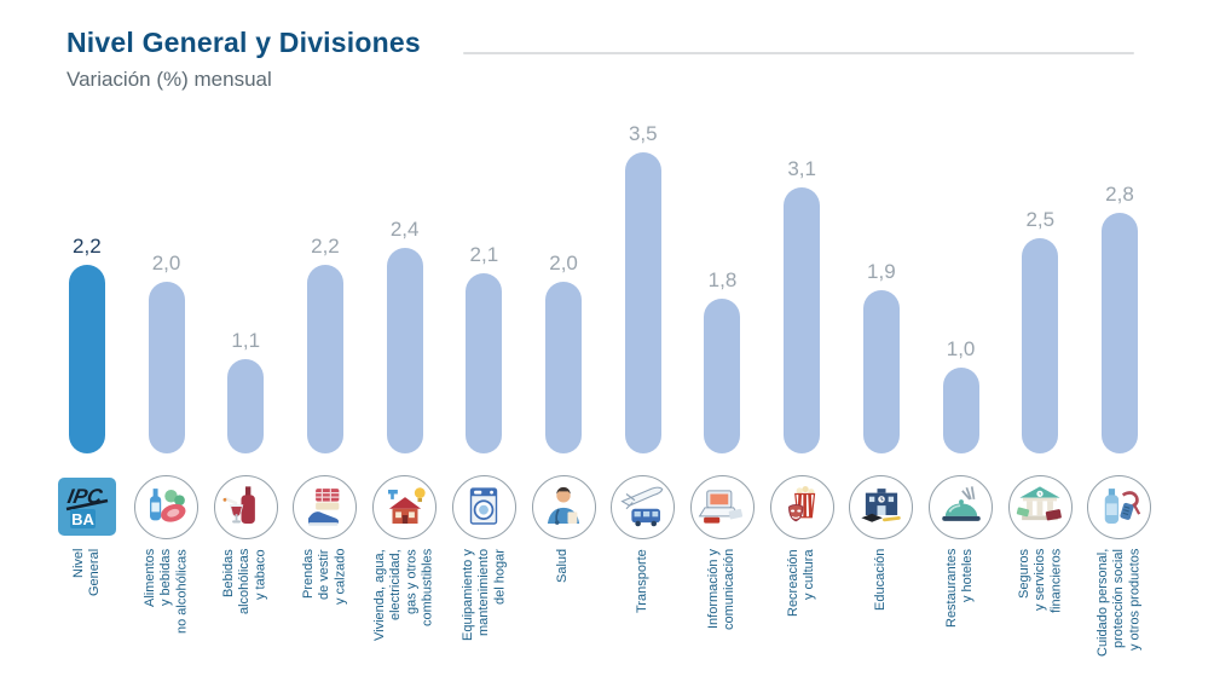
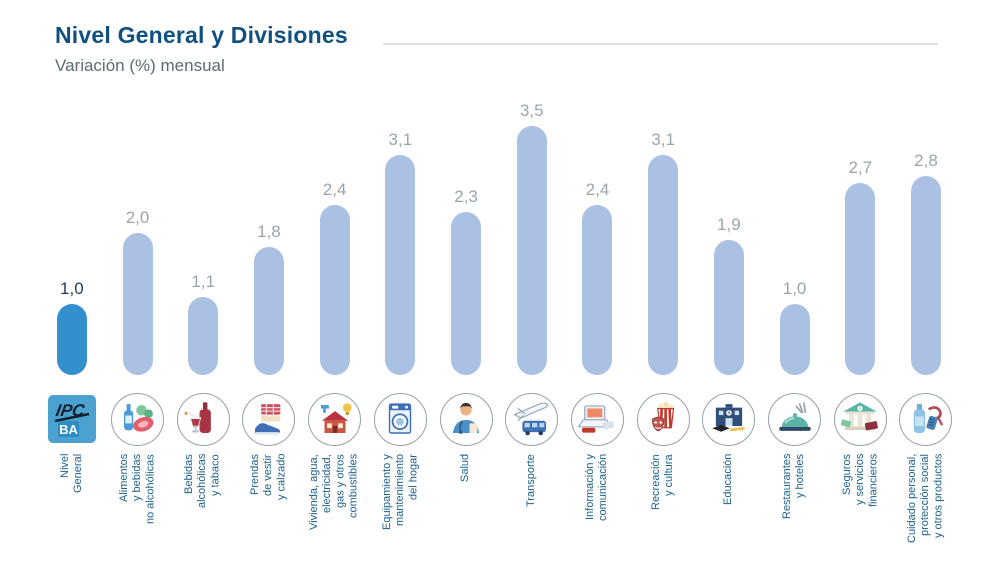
Nivel General: 2,2 -> 1,0
Prendas de vestir y calzado: 2,2 -> 1,8
Equipamiento y mantenimiento del hogar: 2,1 -> 3,1
Salud: 2,0 -> 2,3
Información y comunicación: 1,8 -> 2,4
Seguros y servicios financieros: 2,5 -> 2,7
